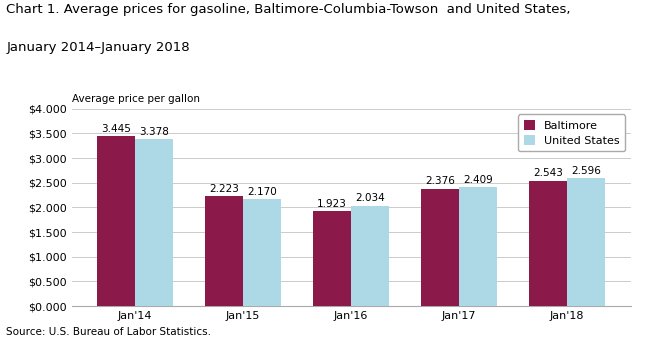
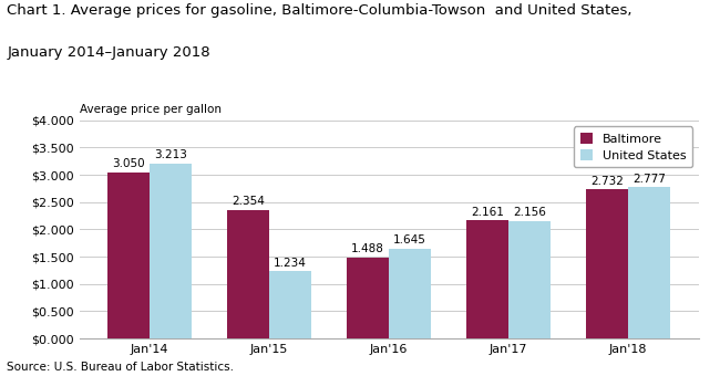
Baltimore/Jan'14: 3.445 -> 3.050
United States/Jan'14: 3.378 -> 3.213
Baltimore/Jan'15: 2.223 -> 2.354
United States/Jan'15: 2.170 -> 1.234
Baltimore/Jan'16: 1.923 -> 1.488
United States/Jan'16: 2.034 -> 1.645
Baltimore/Jan'17: 2.376 -> 2.161
United States/Jan'17: 2.409 -> 2.156
Baltimore/Jan'18: 2.543 -> 2.732
United States/Jan'18: 2.596 -> 2.777
